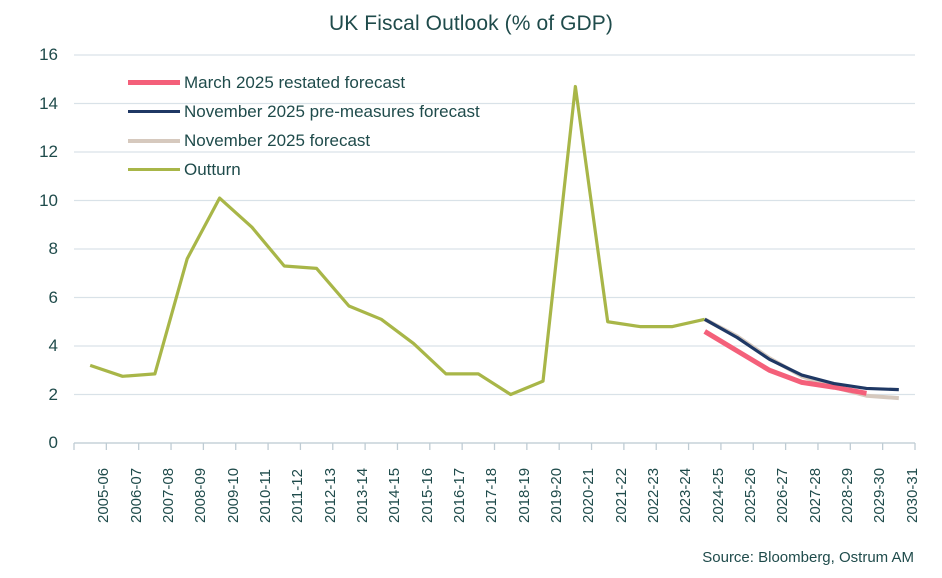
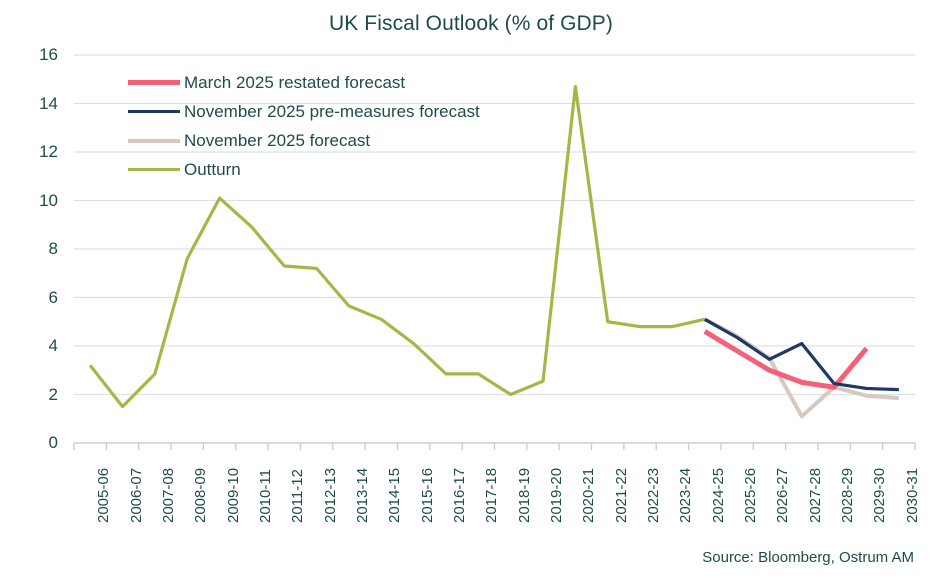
Outturn/2006-07: 2.8 -> 1.5
November 2025 pre-measures forecast/2027-28: 2.8 -> 4.1
November 2025 forecast/2027-28: 2.8 -> 1.1
March 2025 restated forecast/2029-30: 2.0 -> 3.9
